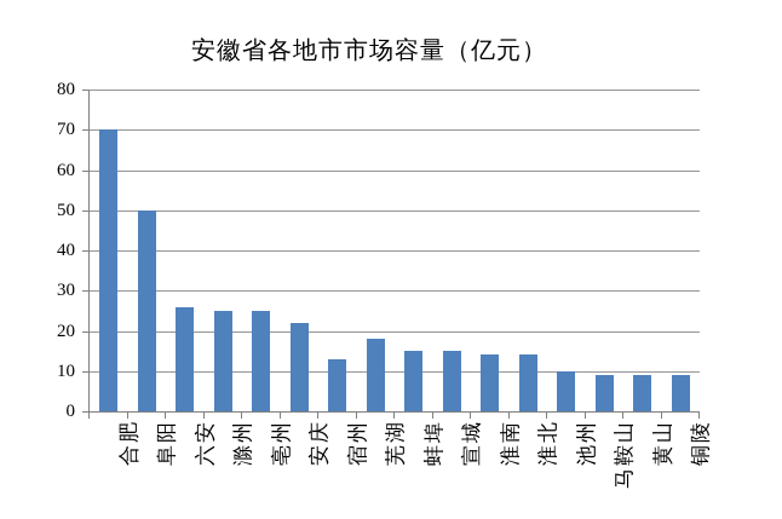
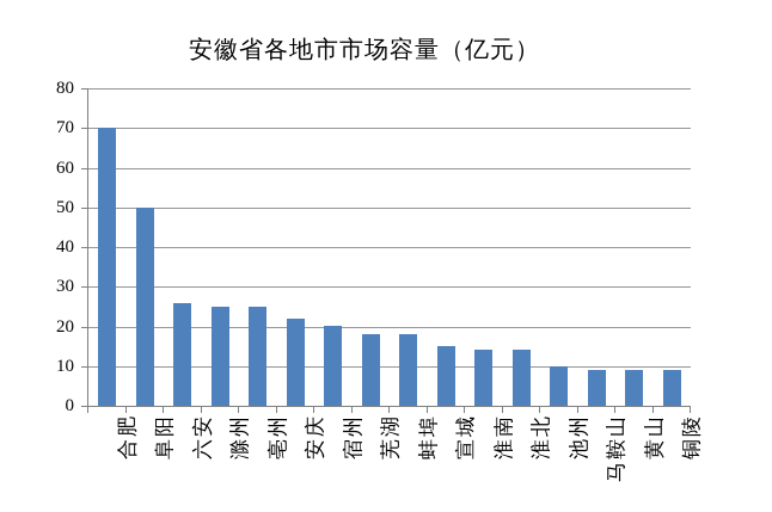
宿州: 13 -> 20
蚌埠: 15 -> 18
